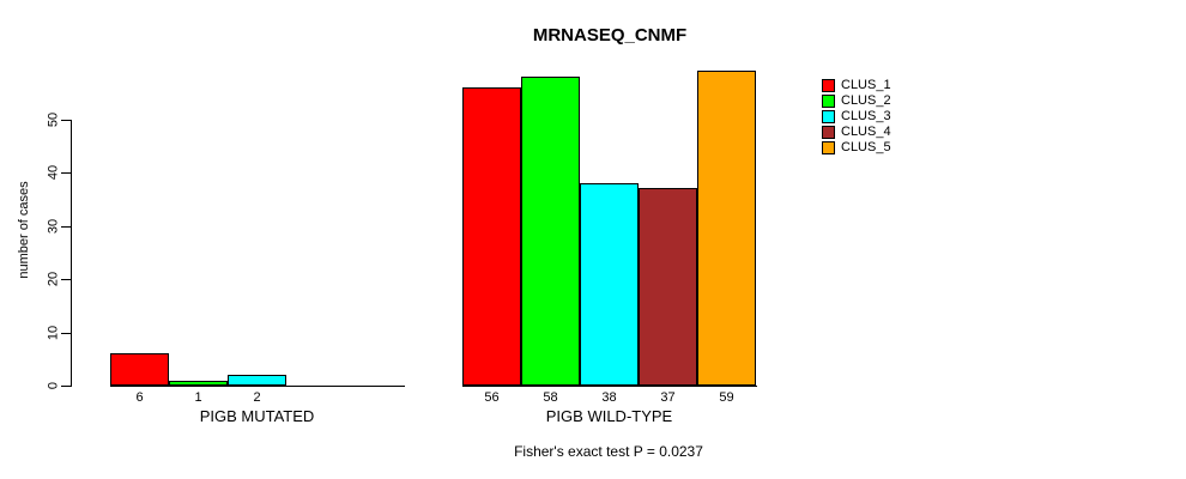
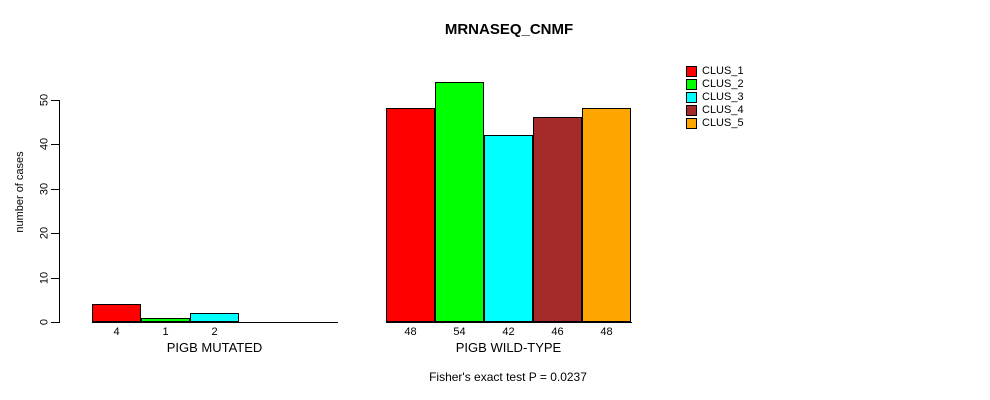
CLUS_1/PIGB MUTATED: 6 -> 4
CLUS_1/PIGB WILD-TYPE: 56 -> 48
CLUS_2/PIGB WILD-TYPE: 58 -> 54
CLUS_3/PIGB WILD-TYPE: 38 -> 42
CLUS_4/PIGB WILD-TYPE: 37 -> 46
CLUS_5/PIGB WILD-TYPE: 59 -> 48
